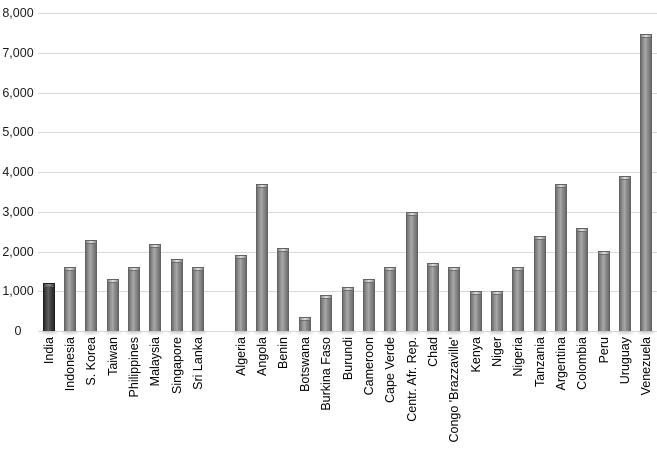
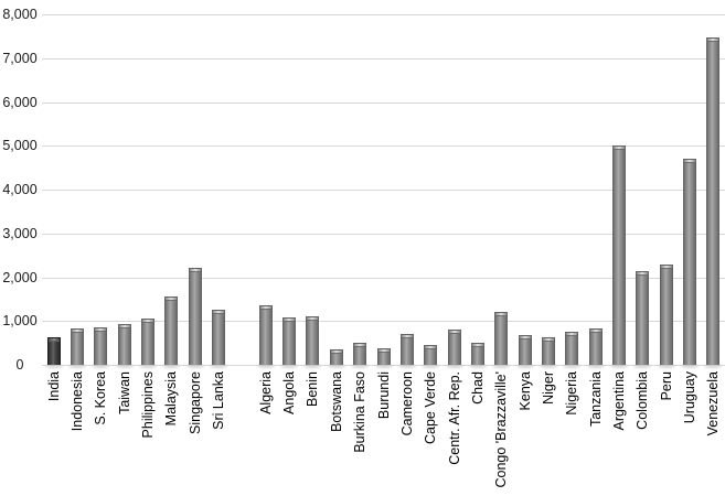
India: 1200 -> 600
Indonesia: 1600 -> 800
S. Korea: 2300 -> 800
Taiwan: 1300 -> 900
Philippines: 1600 -> 1100
Malaysia: 2200 -> 1600
Singapore: 1800 -> 2200
Sri Lanka: 1600 -> 1200
Algeria: 1900 -> 1400
Angola: 3700 -> 1100
Benin: 2100 -> 1100
Burkina Faso: 900 -> 500
Burundi: 1100 -> 400
Cameroon: 1300 -> 700
Cape Verde: 1600 -> 500
Centr. Afr. Rep.: 3000 -> 800
Chad: 1700 -> 500
Congo 'Brazzaville': 1600 -> 1200
Kenya: 1000 -> 700
Niger: 1000 -> 600
Nigeria: 1600 -> 800
Tanzania: 2400 -> 800
Argentina: 3700 -> 5000
Colombia: 2600 -> 2200
Peru: 2000 -> 2300
Uruguay: 3900 -> 4700
